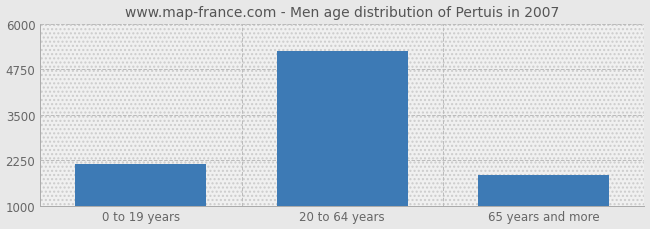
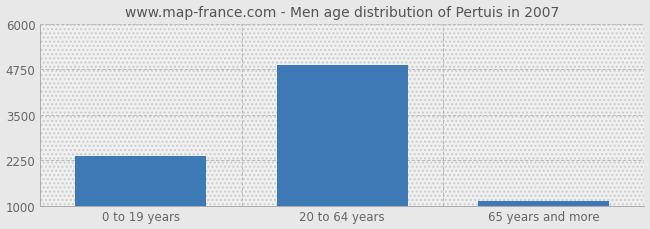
0 to 19 years: 2150 -> 2370
20 to 64 years: 5250 -> 4870
65 years and more: 1850 -> 1120
